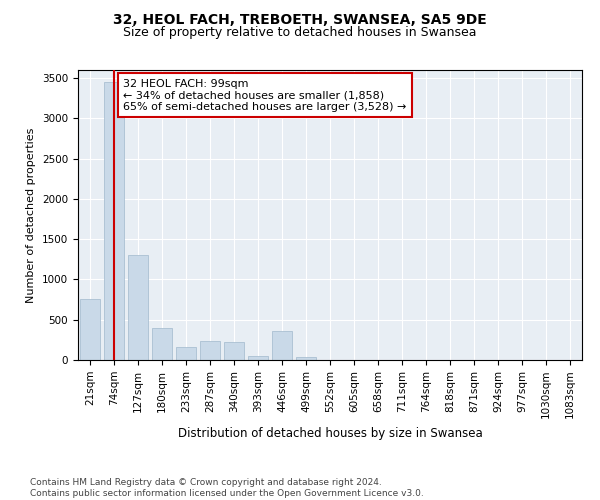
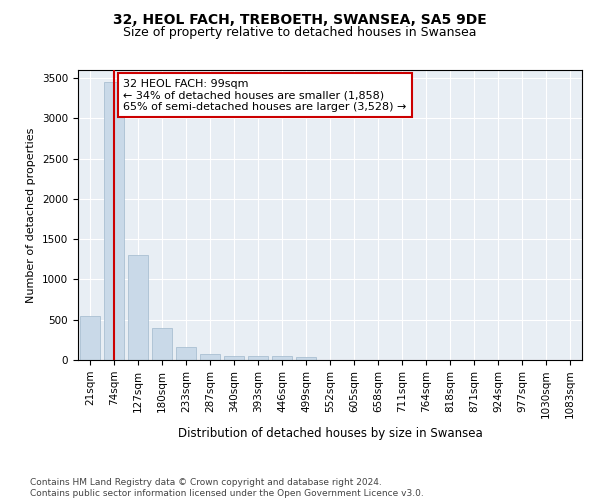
21sqm: 760 -> 550
287sqm: 240 -> 80
340sqm: 220 -> 60
446sqm: 360 -> 40
